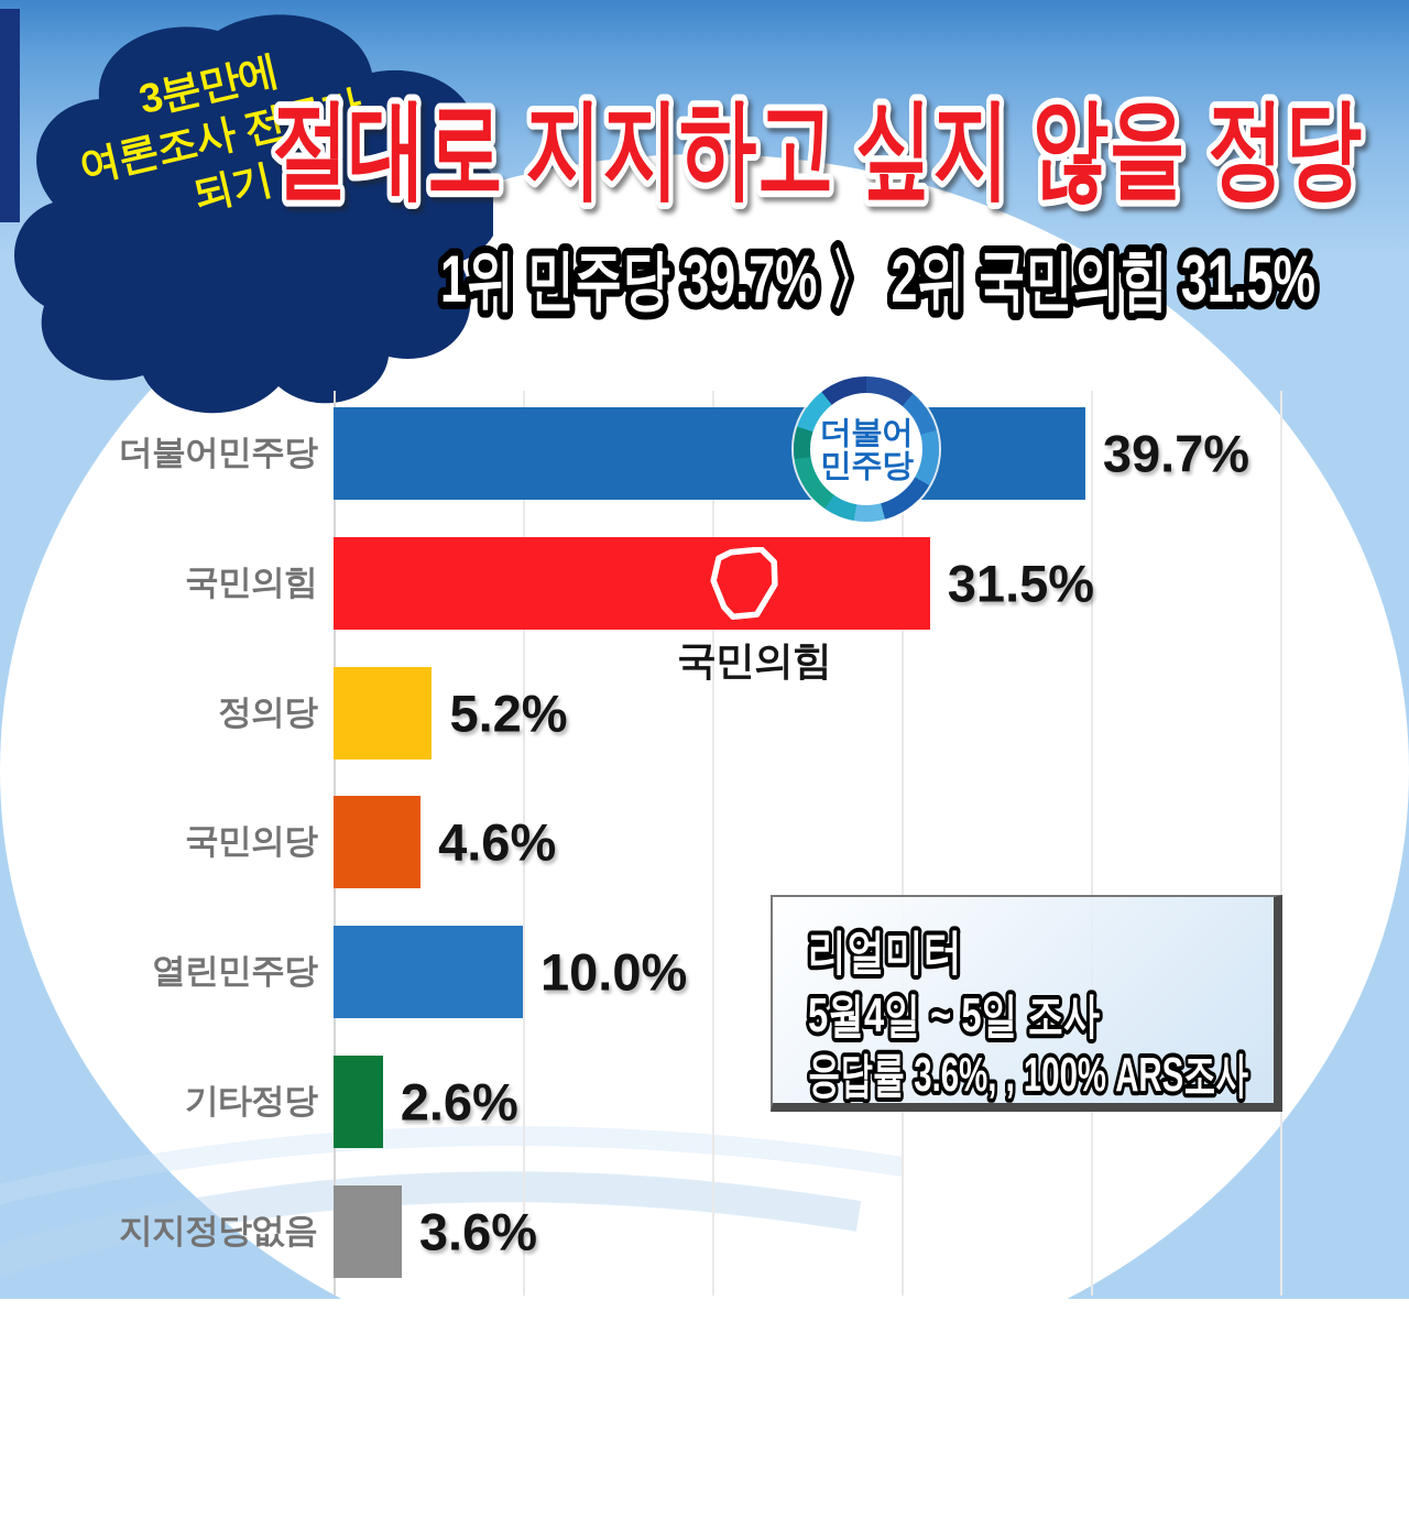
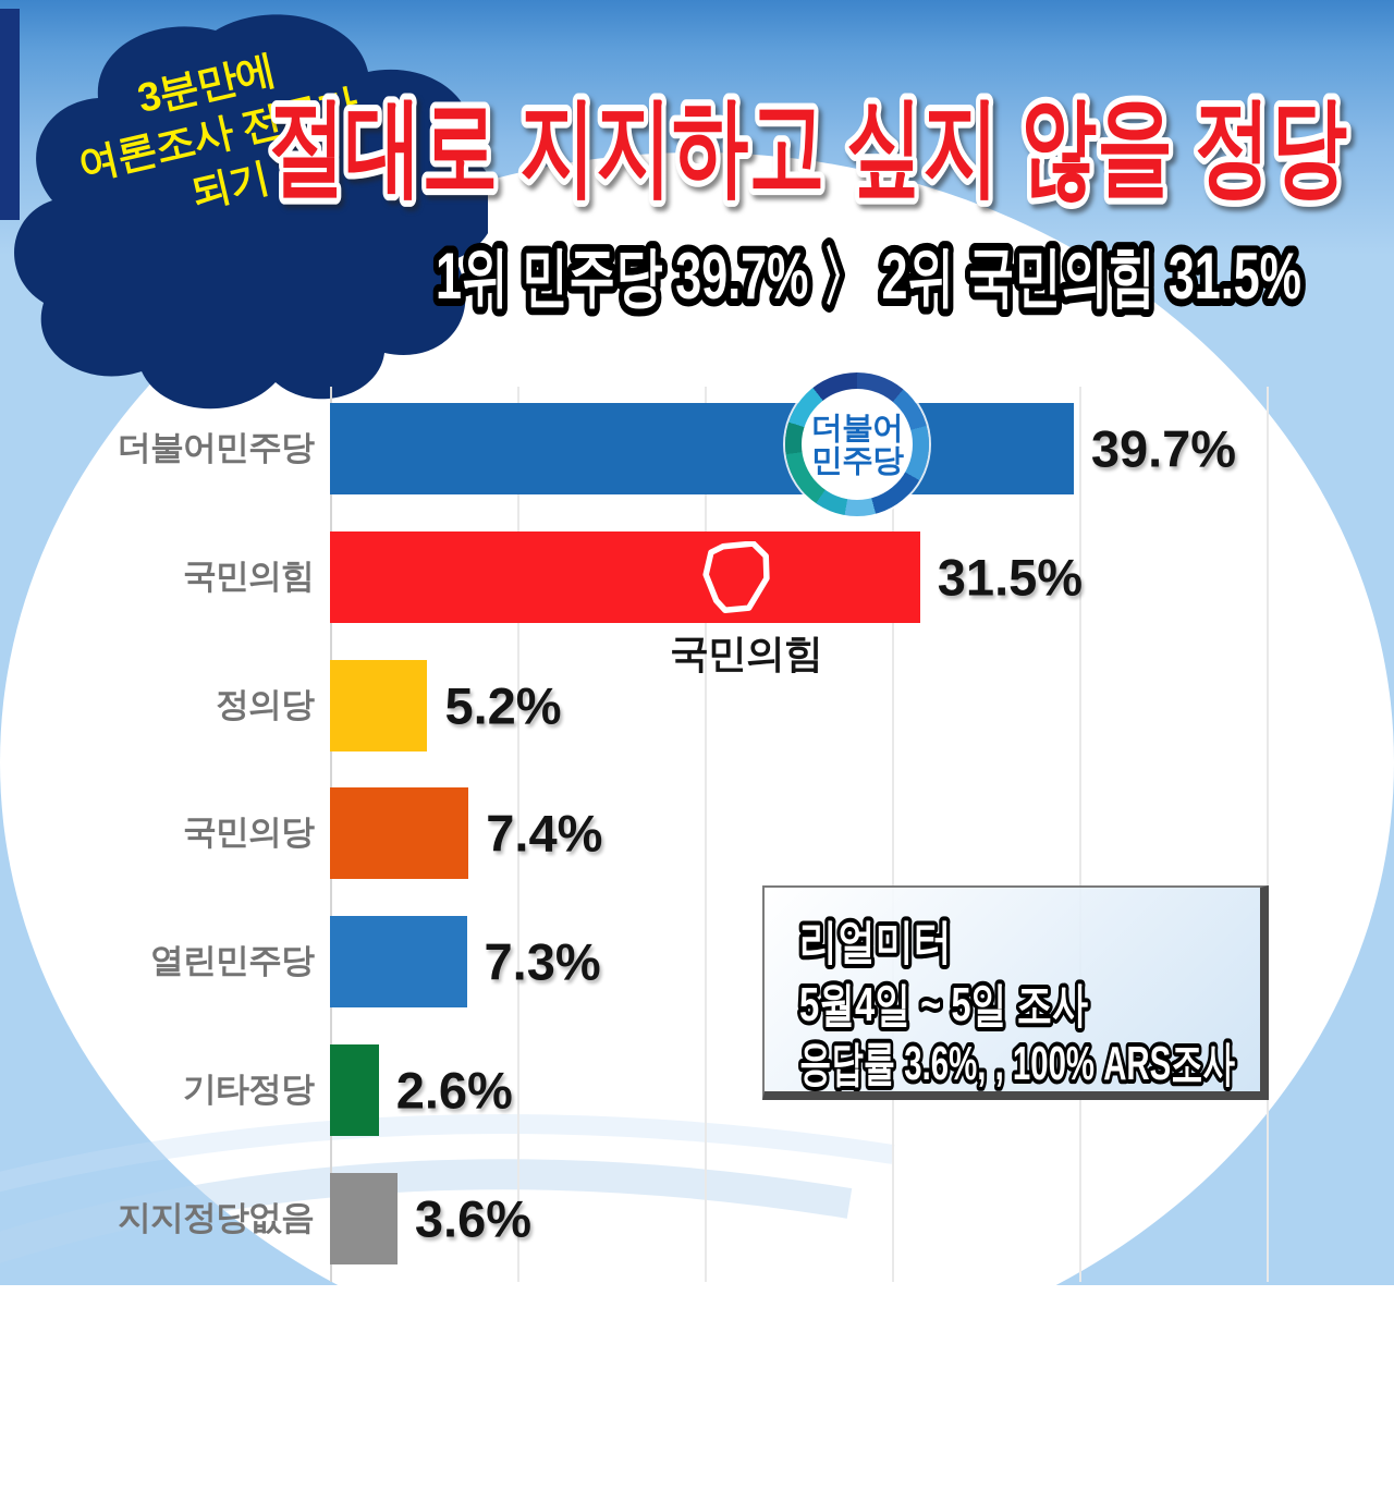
국민의당: 4.6% -> 7.4%
열린민주당: 10.0% -> 7.3%
